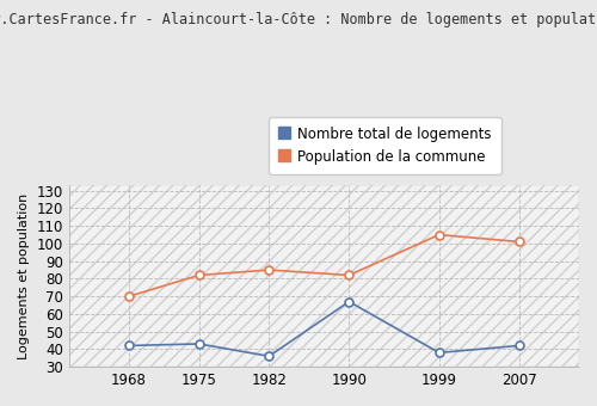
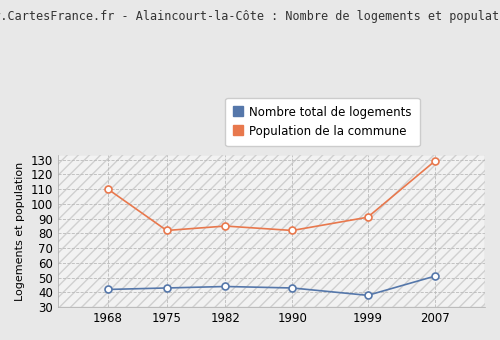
Population de la commune/1968: 70 -> 110
Nombre total de logements/1982: 36 -> 44
Nombre total de logements/1990: 67 -> 43
Population de la commune/1999: 105 -> 91
Nombre total de logements/2007: 42 -> 51
Population de la commune/2007: 101 -> 129
